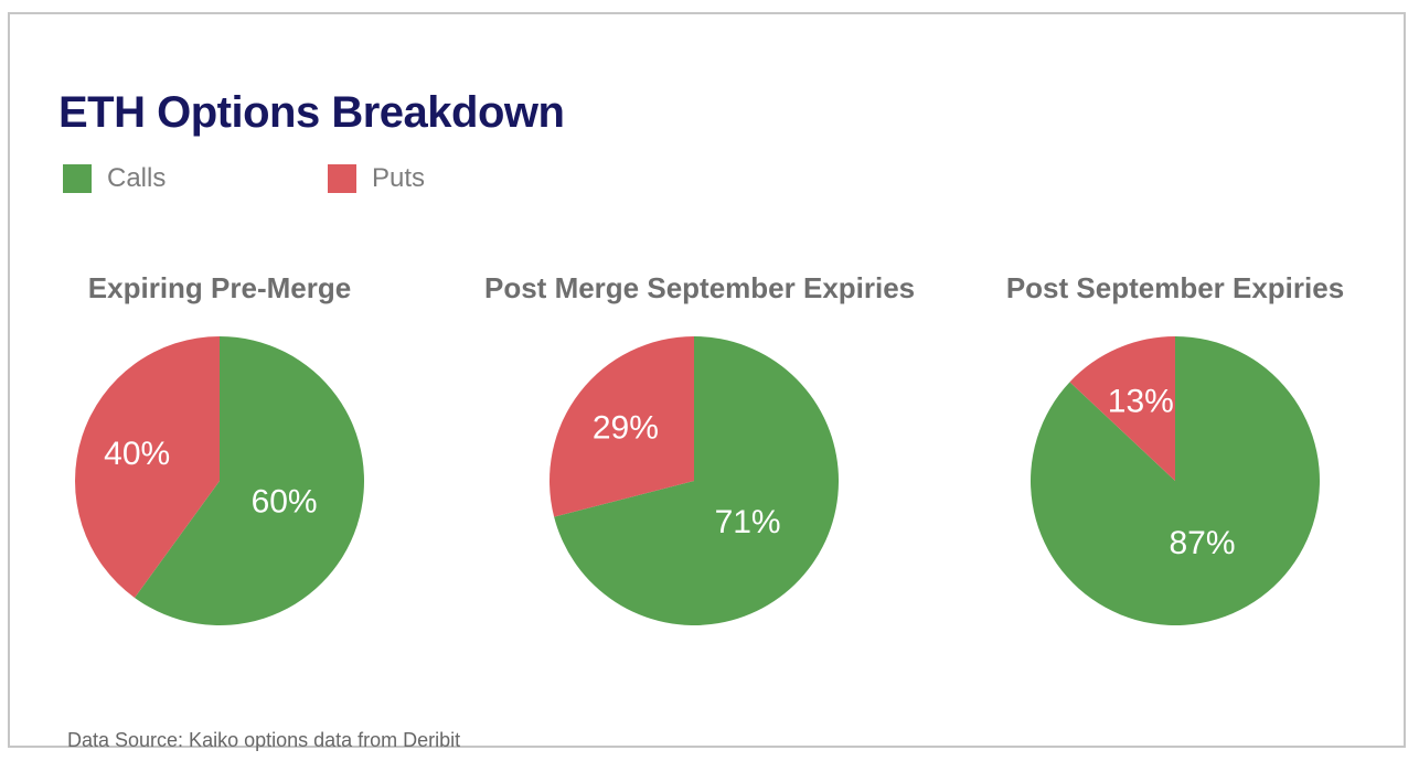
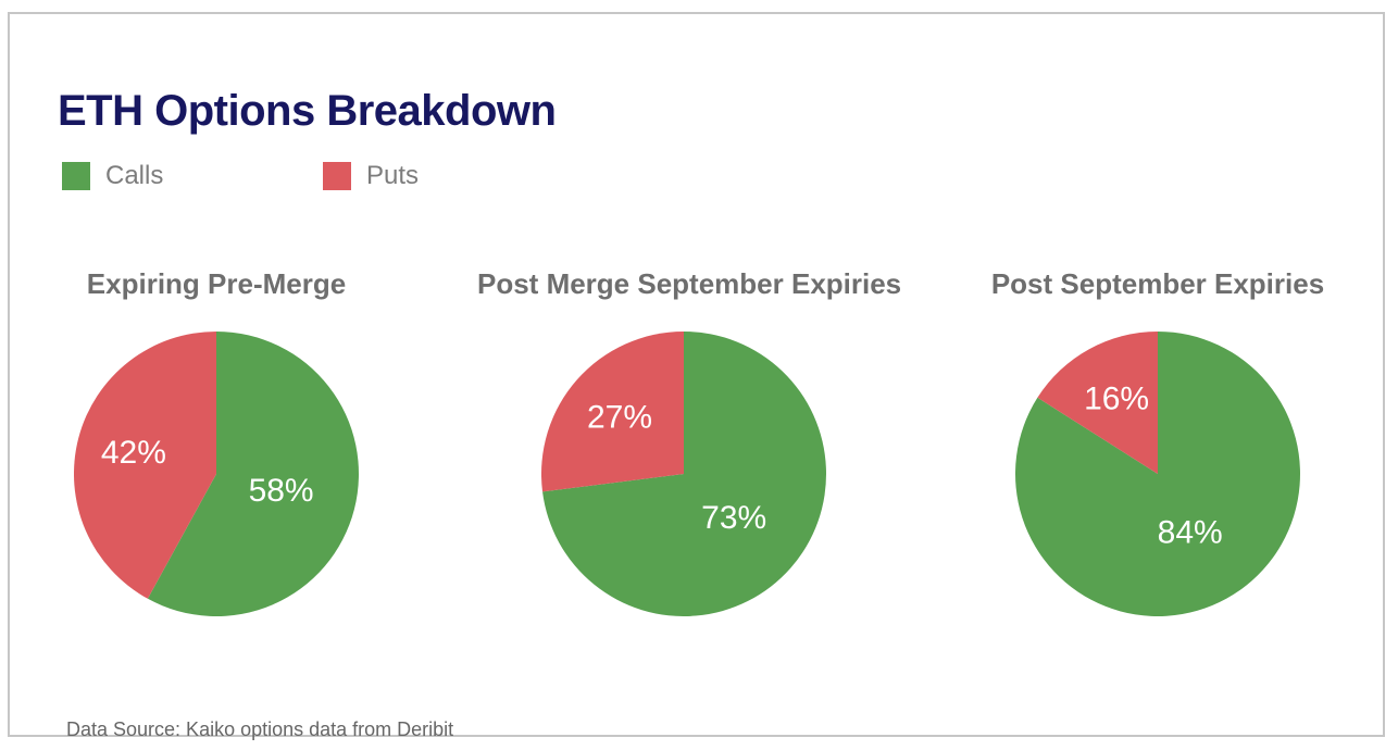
Expiring Pre-Merge/Calls: 60% -> 58%
Expiring Pre-Merge/Puts: 40% -> 42%
Post Merge September Expiries/Calls: 71% -> 73%
Post Merge September Expiries/Puts: 29% -> 27%
Post September Expiries/Calls: 87% -> 84%
Post September Expiries/Puts: 13% -> 16%
